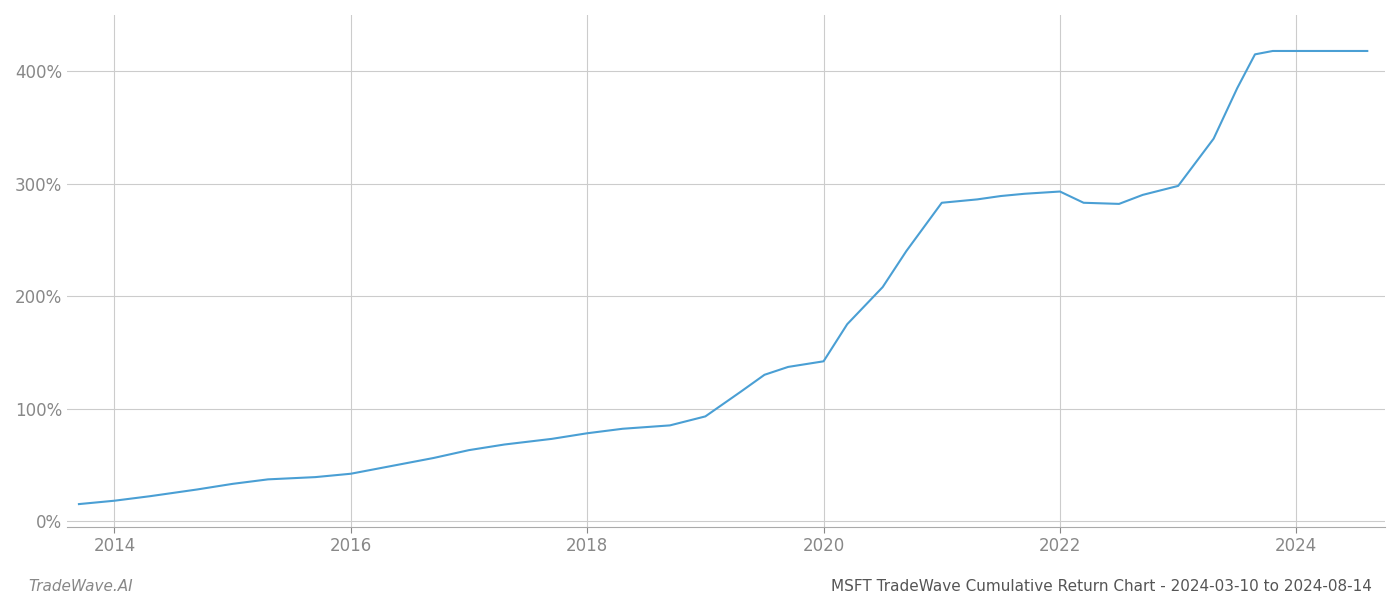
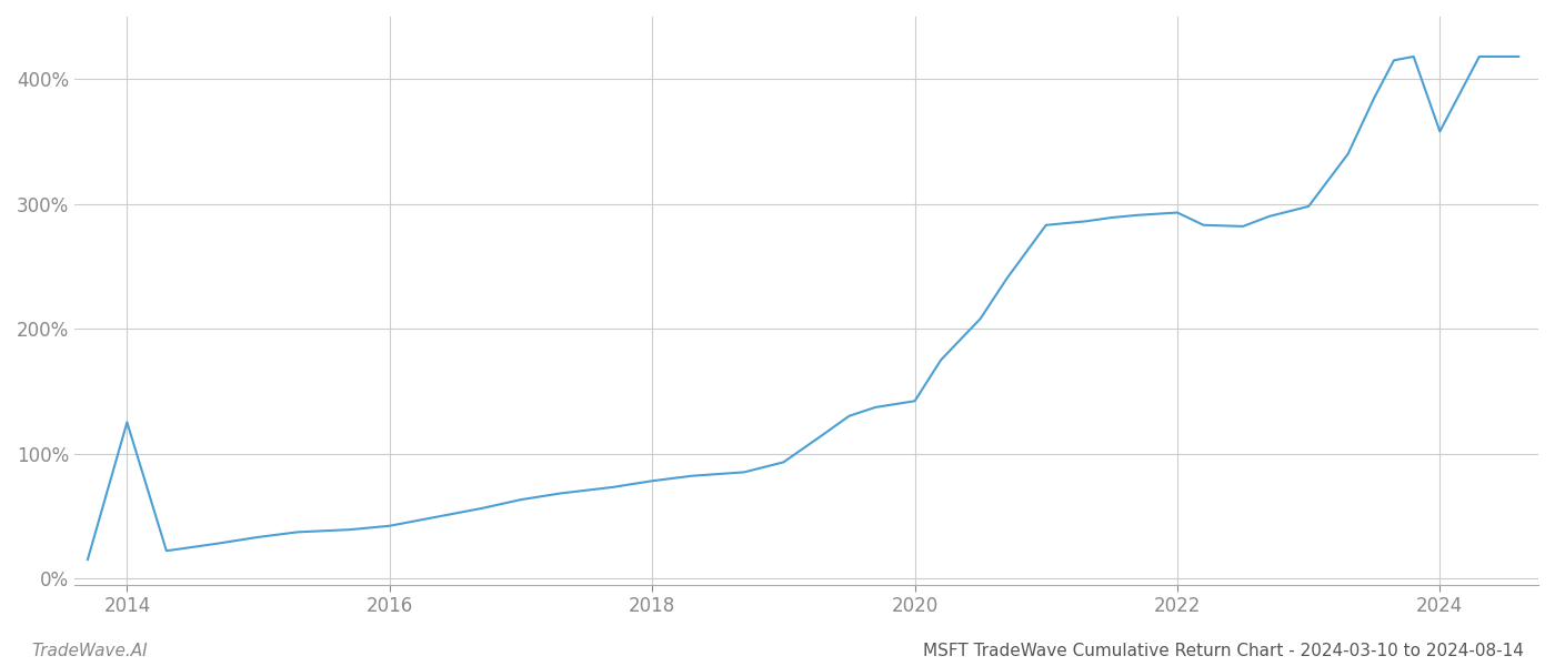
2014: 18% -> 125%
2024: 418% -> 358%
